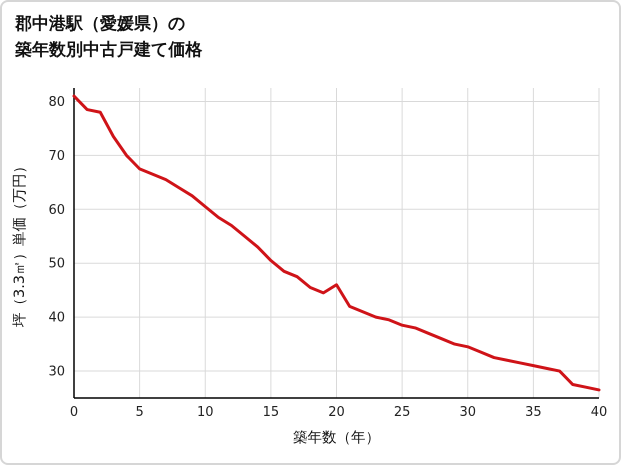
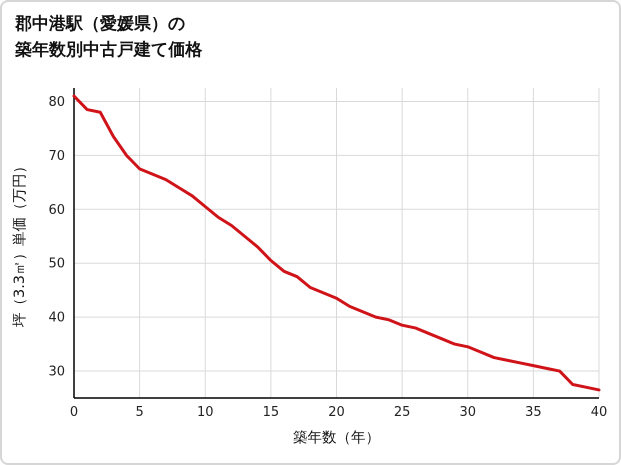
20: 46 -> 44
